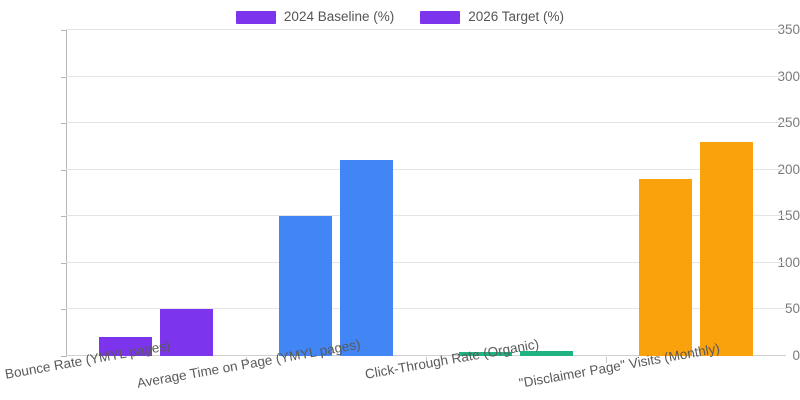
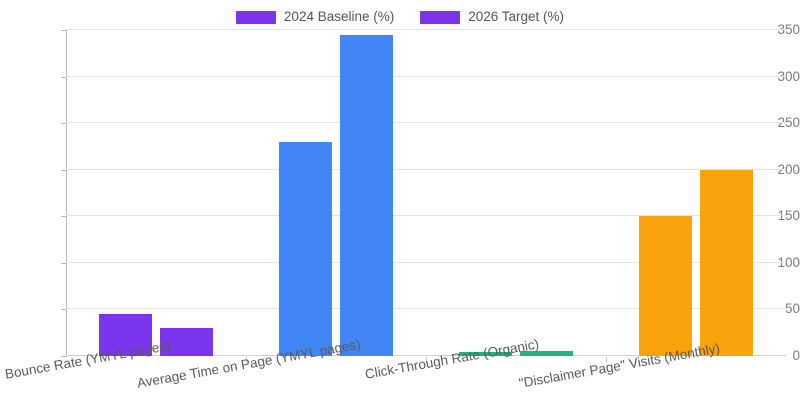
2024 Baseline (%)/Bounce Rate (YMYL pages): 20 -> 40
2026 Target (%)/Bounce Rate (YMYL pages): 50 -> 30
2024 Baseline (%)/Average Time on Page (YMYL pages): 150 -> 230
2026 Target (%)/Average Time on Page (YMYL pages): 210 -> 340
2024 Baseline (%)/"Disclaimer Page" Visits (Monthly): 190 -> 150
2026 Target (%)/"Disclaimer Page" Visits (Monthly): 230 -> 200
